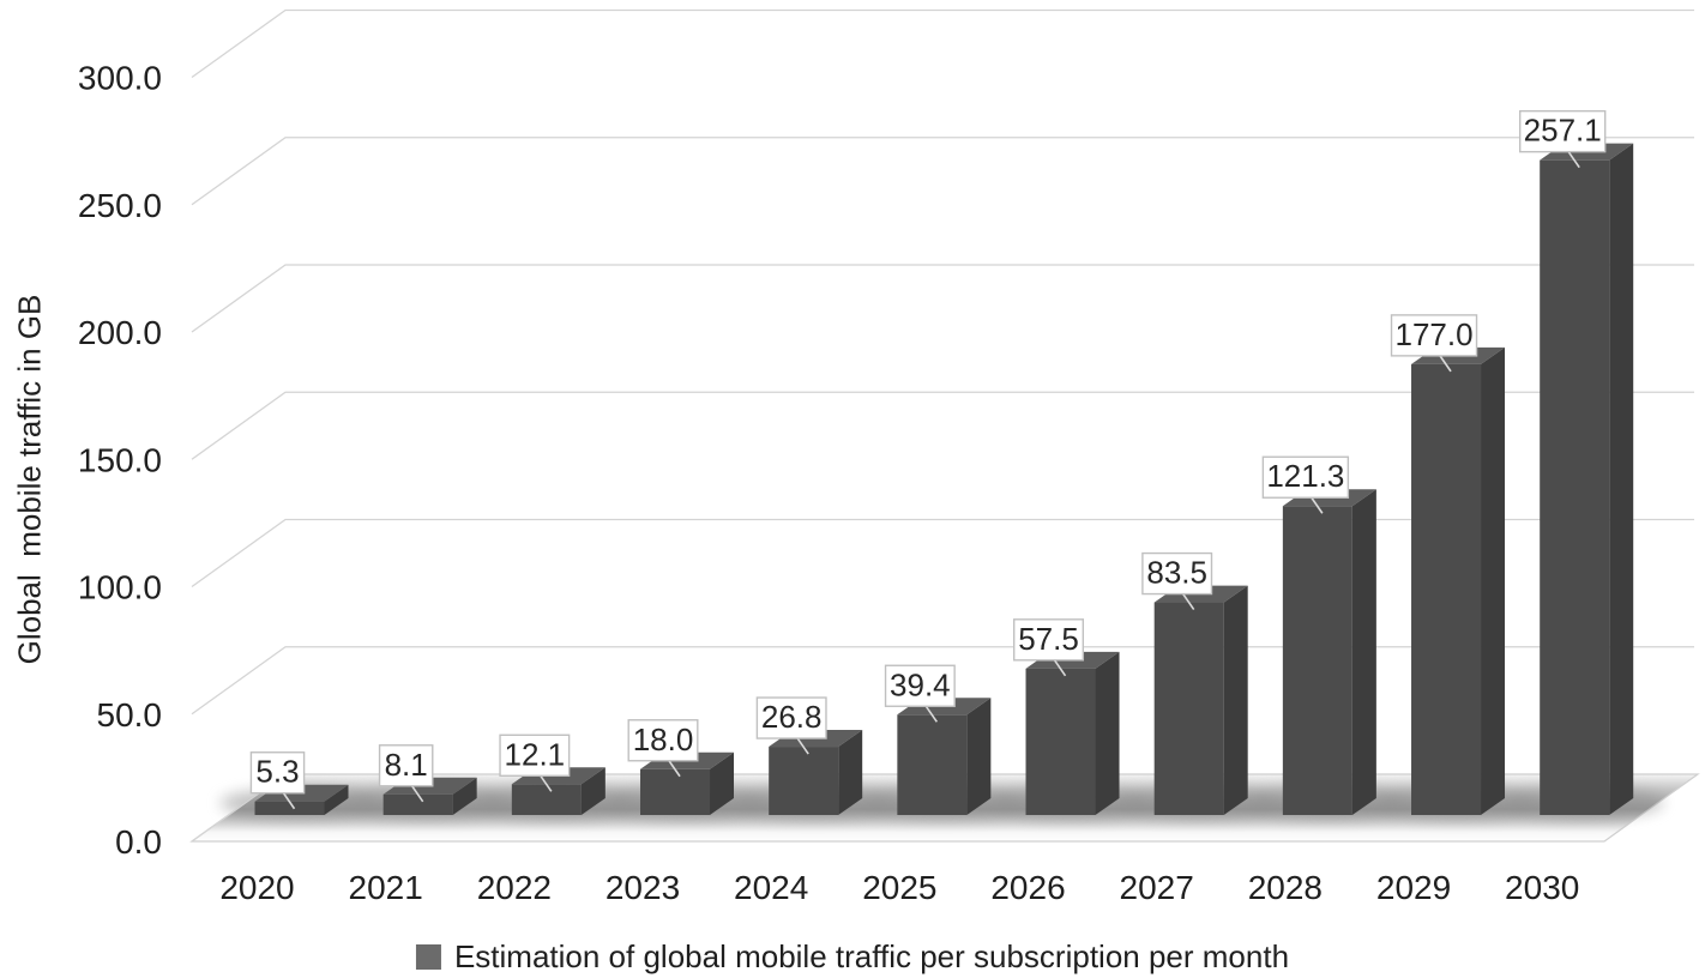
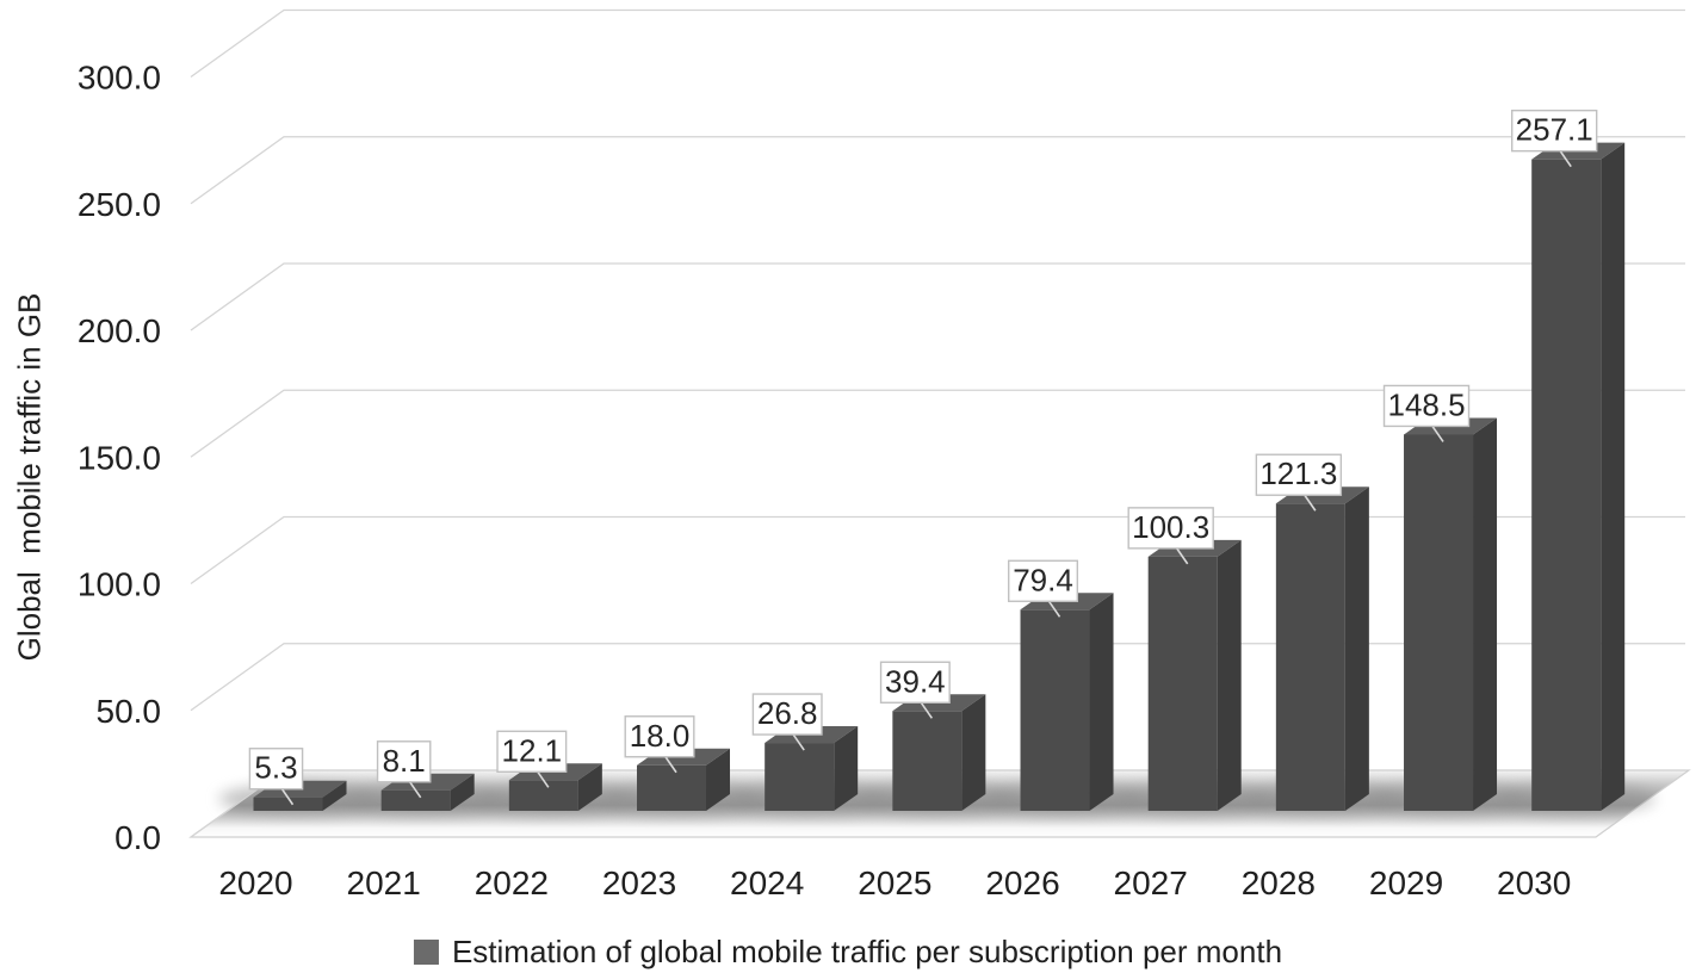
2026: 57.5 -> 79.4
2027: 83.5 -> 100.3
2029: 177.0 -> 148.5
